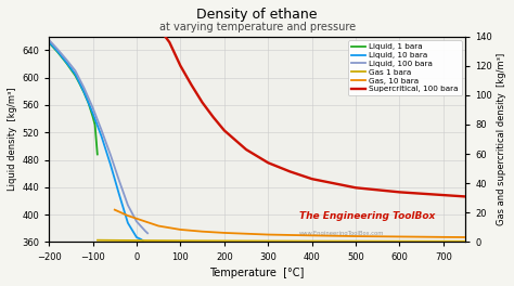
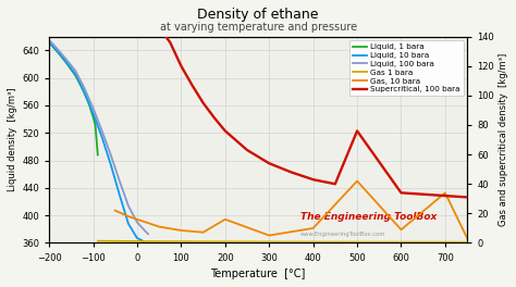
Gas, 10 bara/200: 6 -> 16
Gas, 10 bara/400: 4 -> 10
Gas, 10 bara/500: 4 -> 42
Supercritical, 100 bara/500: 37 -> 76
Gas, 10 bara/600: 4 -> 9
Gas, 10 bara/700: 3 -> 34
